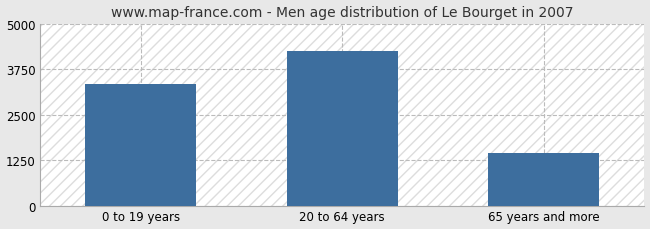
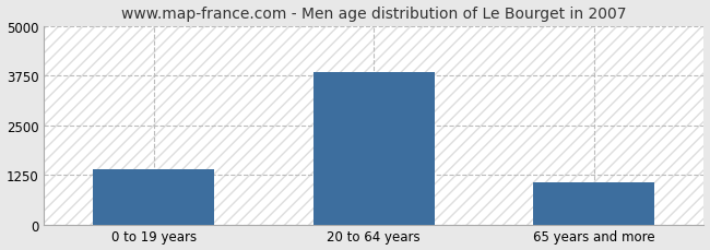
0 to 19 years: 3350 -> 1400
20 to 64 years: 4250 -> 3850
65 years and more: 1450 -> 1050
